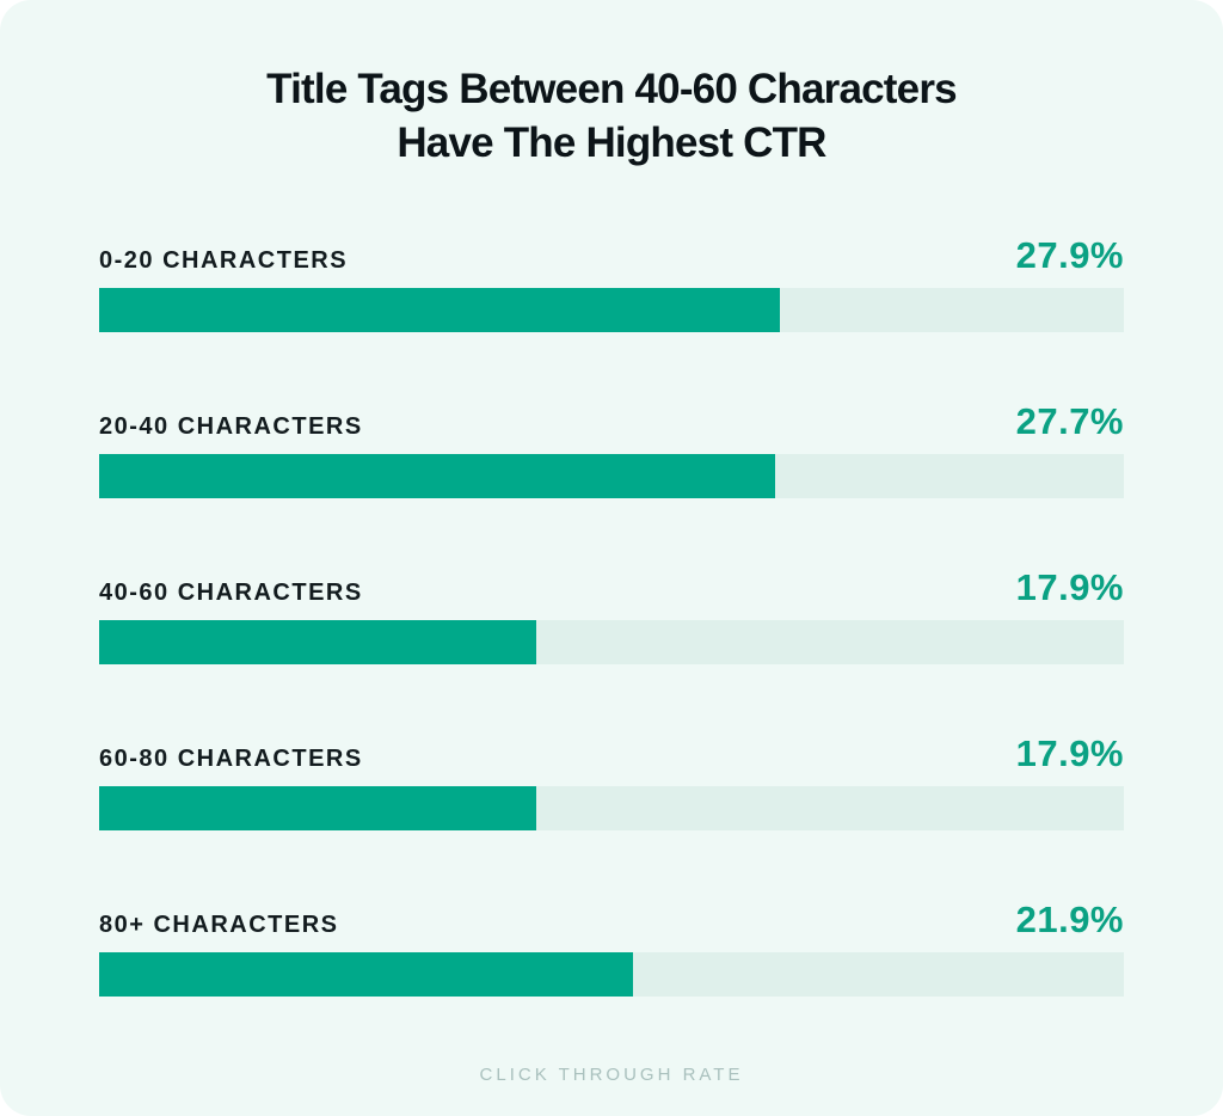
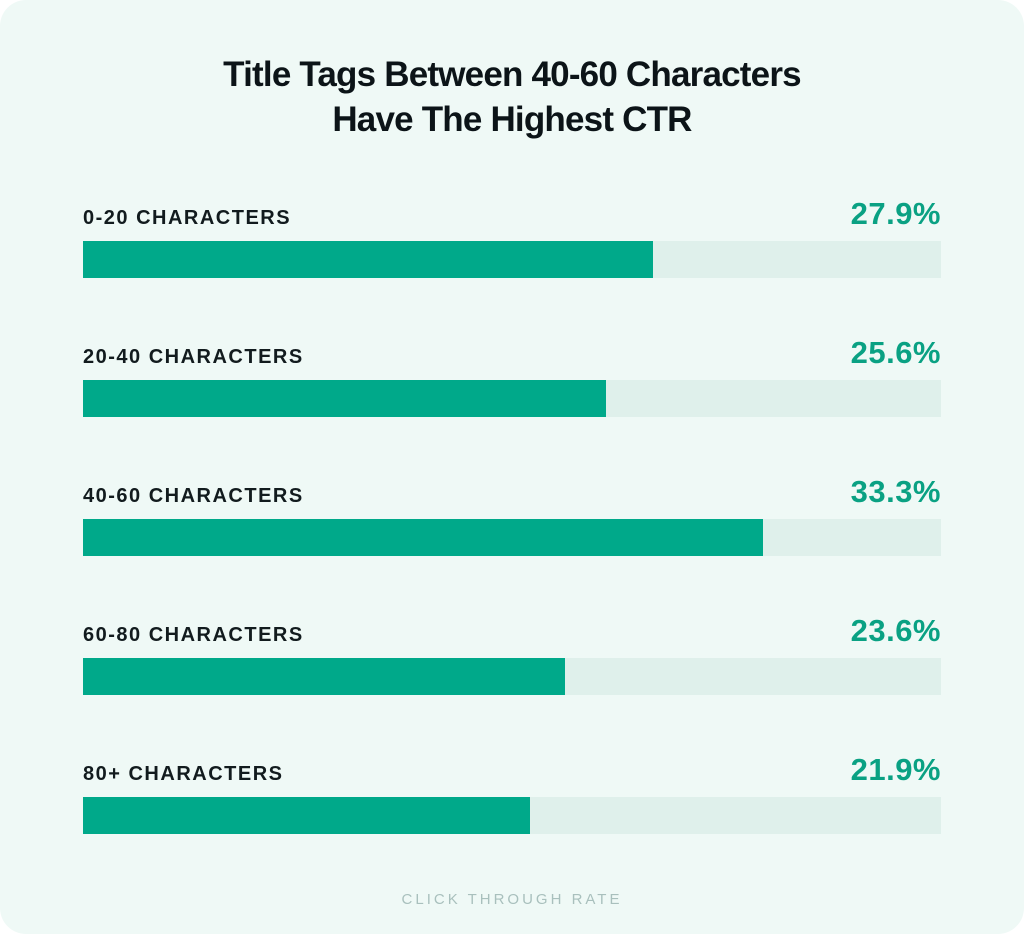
20-40 CHARACTERS: 27.7% -> 25.6%
40-60 CHARACTERS: 17.9% -> 33.3%
60-80 CHARACTERS: 17.9% -> 23.6%
